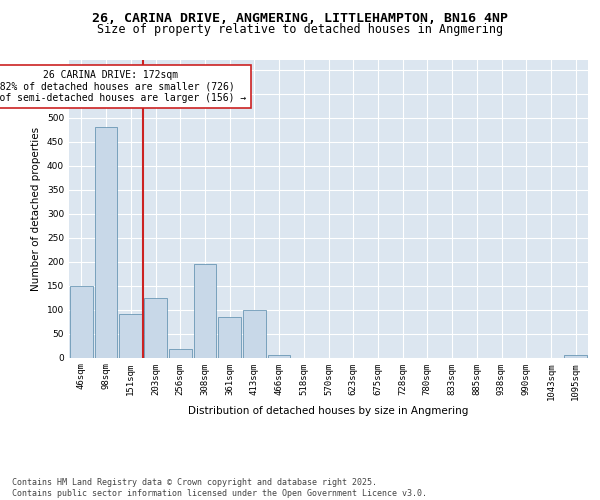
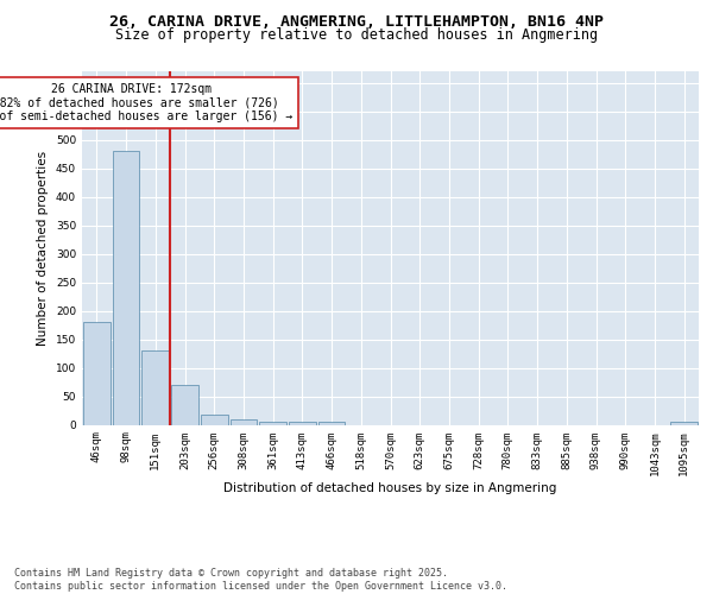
46sqm: 150 -> 181
151sqm: 90 -> 130
203sqm: 125 -> 70
308sqm: 195 -> 10
361sqm: 85 -> 6
413sqm: 100 -> 5
